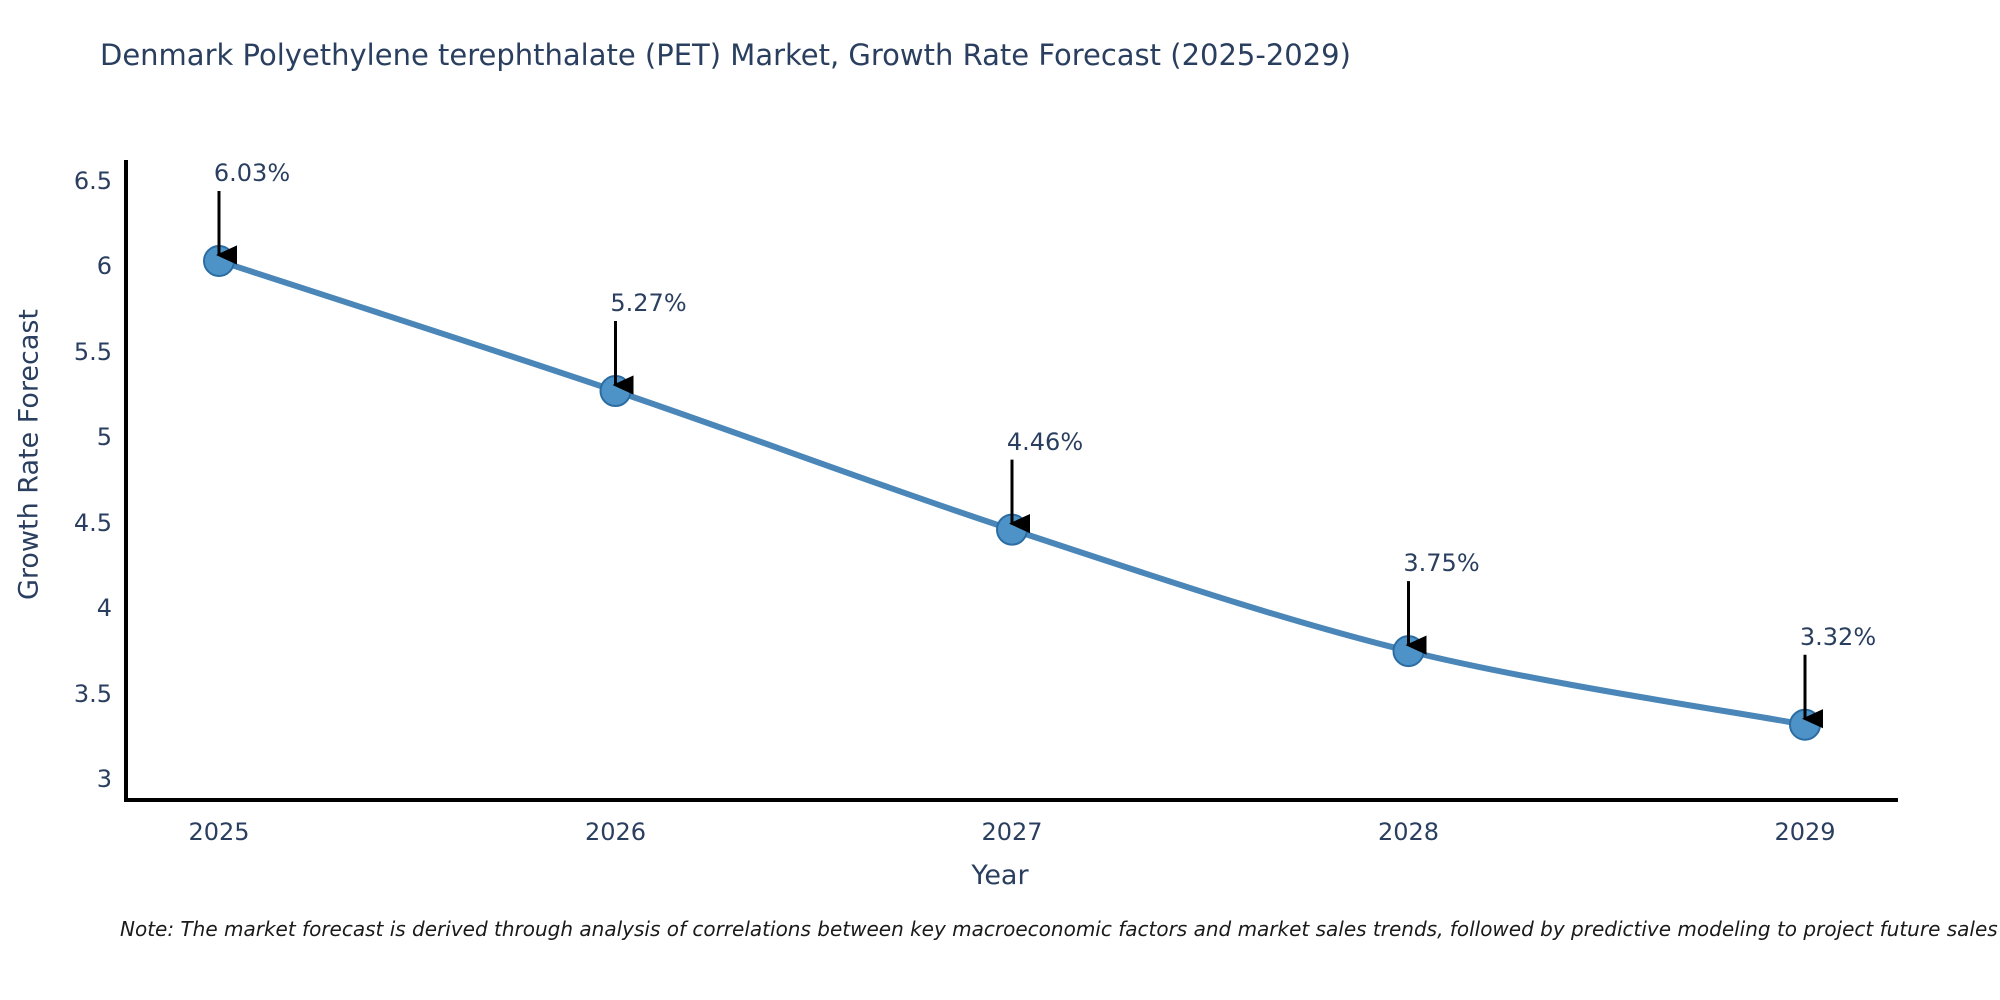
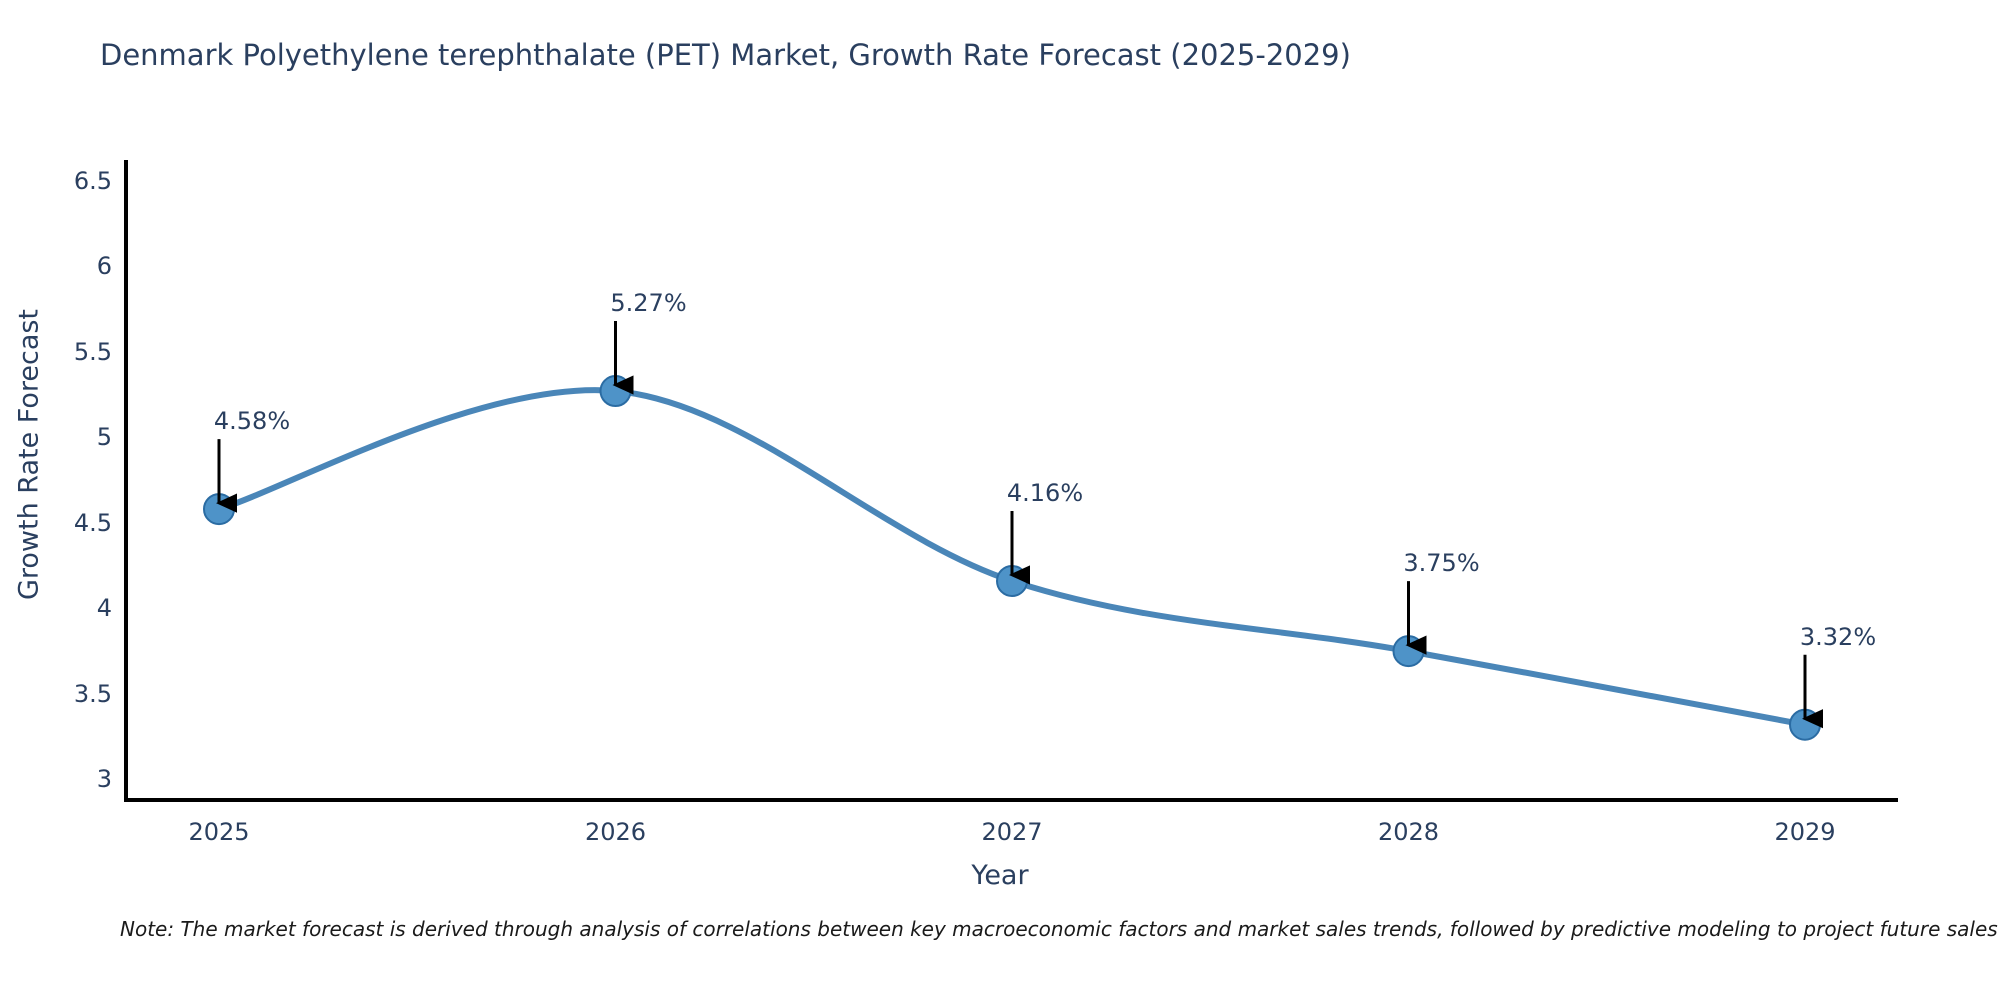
2025: 6.03% -> 4.58%
2027: 4.46% -> 4.16%
